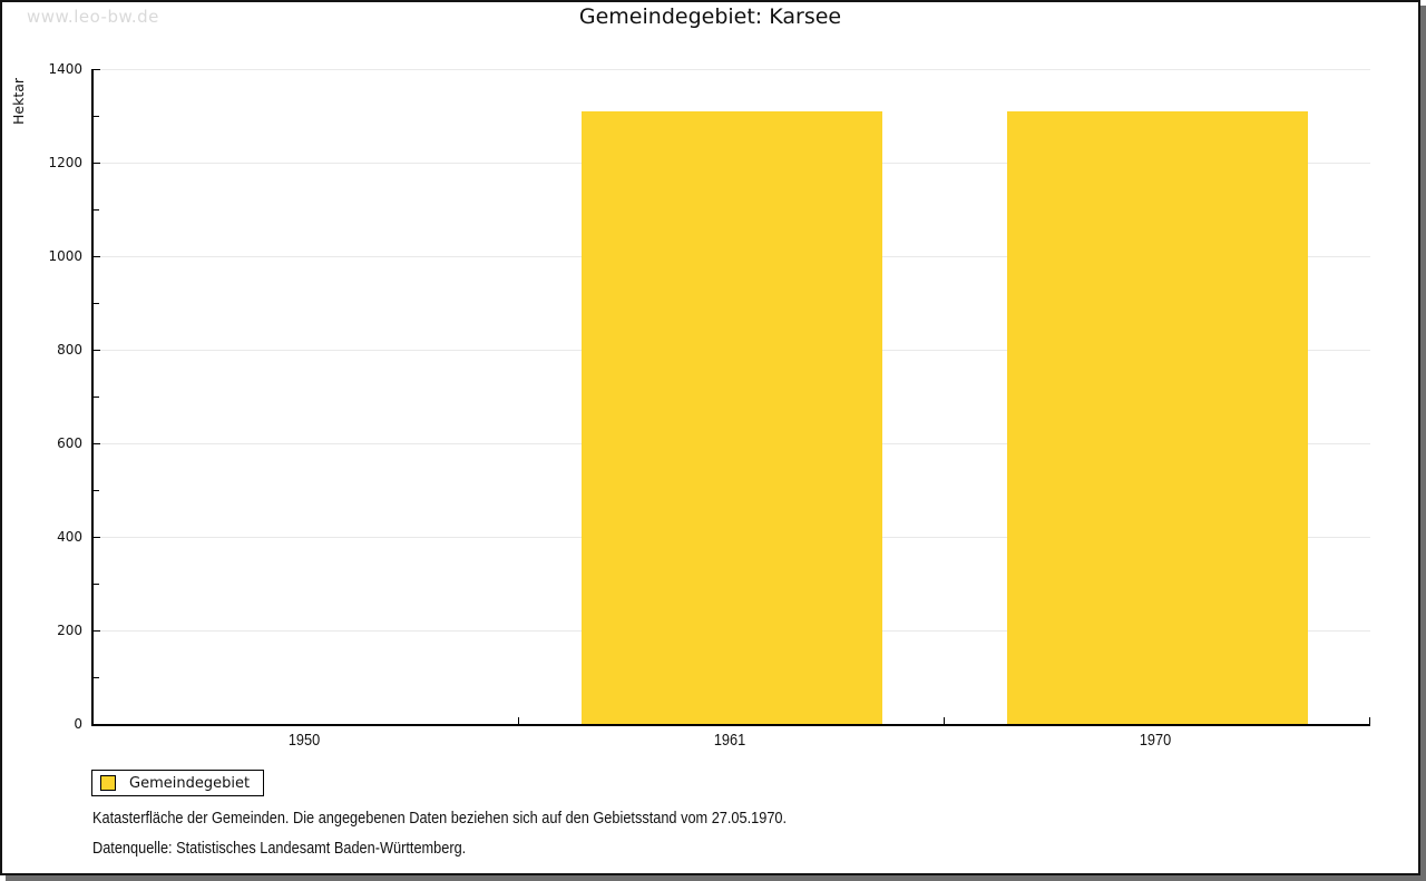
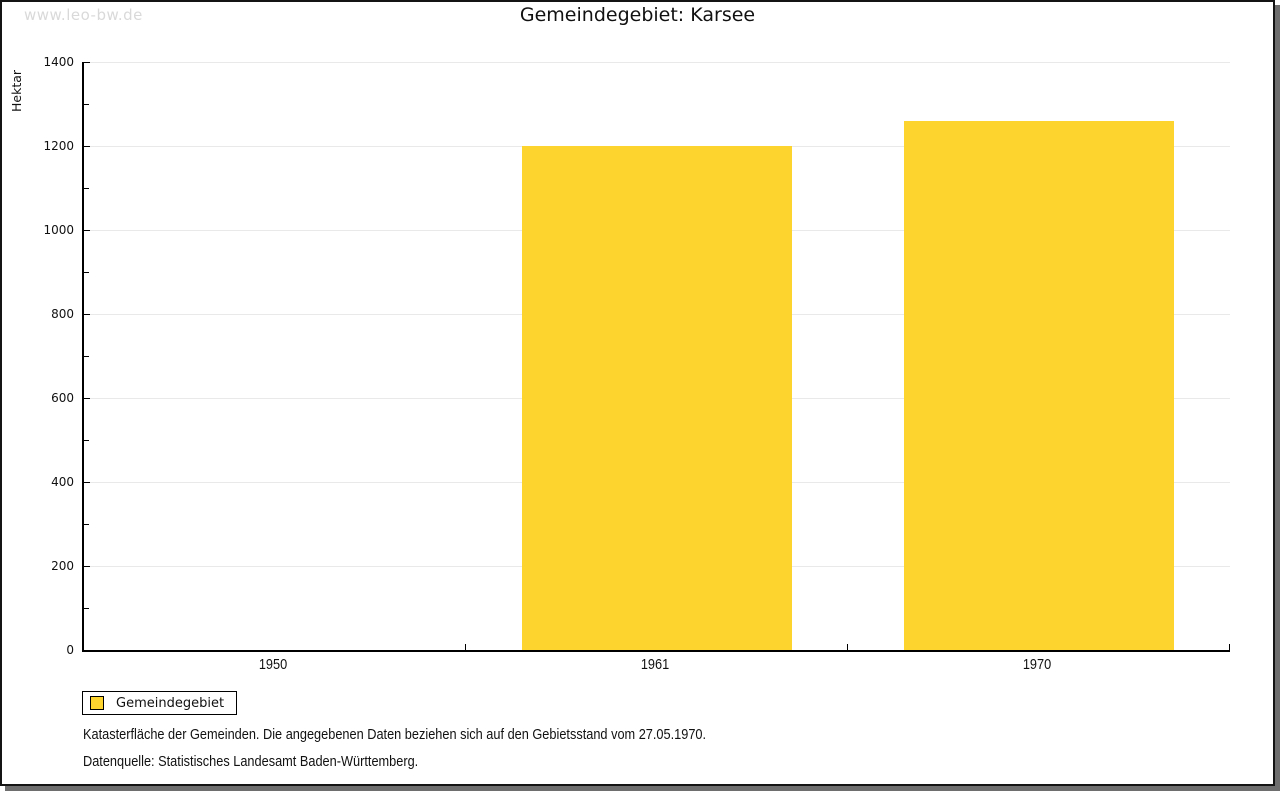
1961: 1310 -> 1200
1970: 1310 -> 1260
